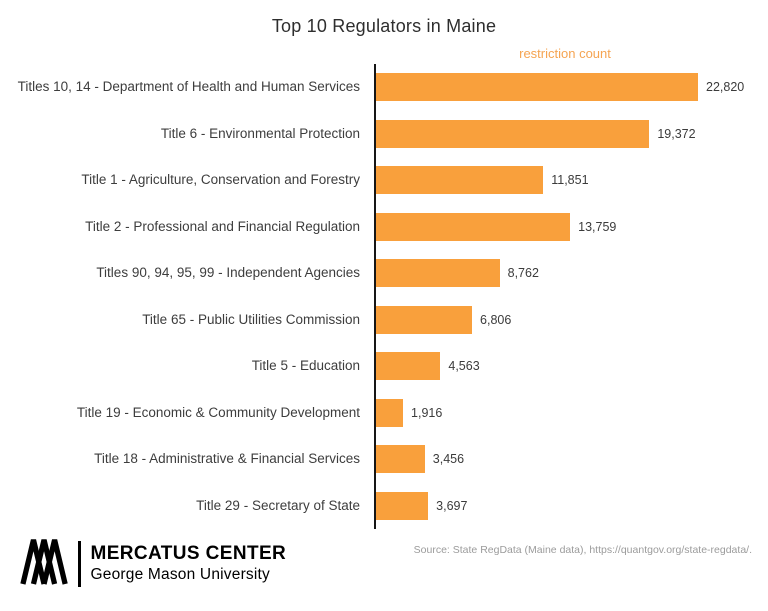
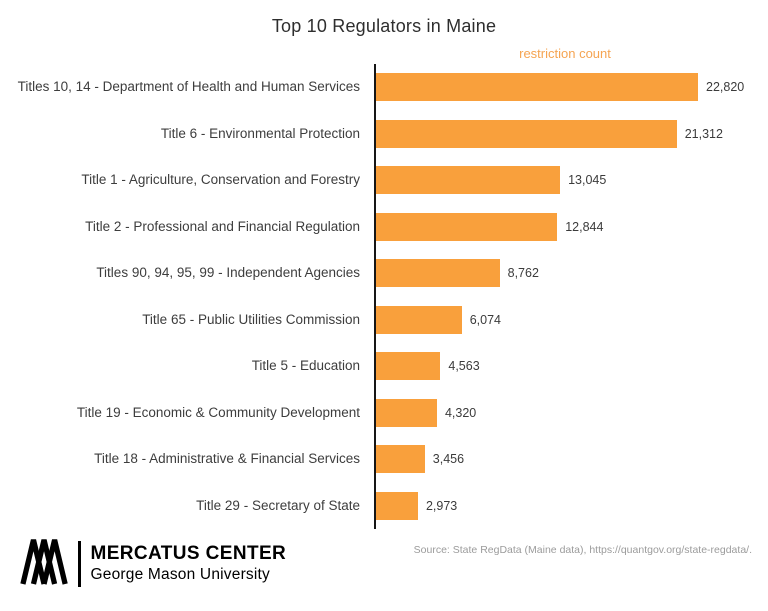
Title 6 - Environmental Protection: 19,372 -> 21,312
Title 1 - Agriculture, Conservation and Forestry: 11,851 -> 13,045
Title 2 - Professional and Financial Regulation: 13,759 -> 12,844
Title 65 - Public Utilities Commission: 6,806 -> 6,074
Title 19 - Economic & Community Development: 1,916 -> 4,320
Title 29 - Secretary of State: 3,697 -> 2,973
